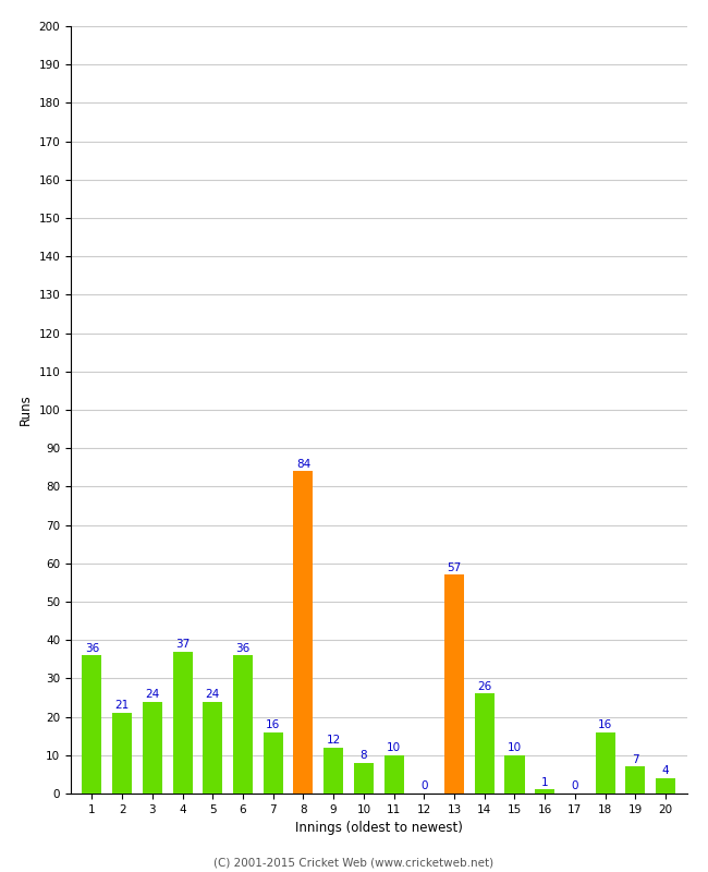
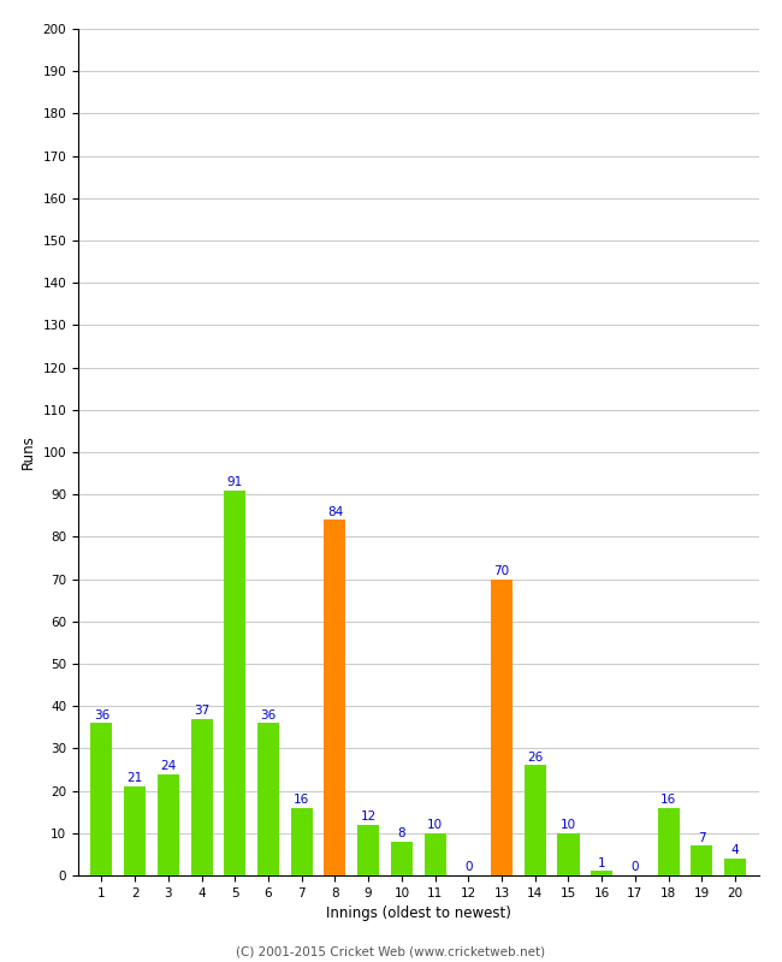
5: 24 -> 91
13: 57 -> 70
